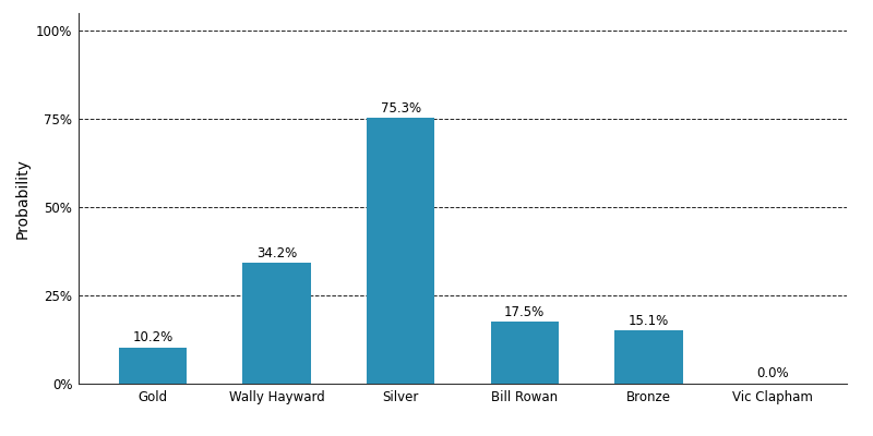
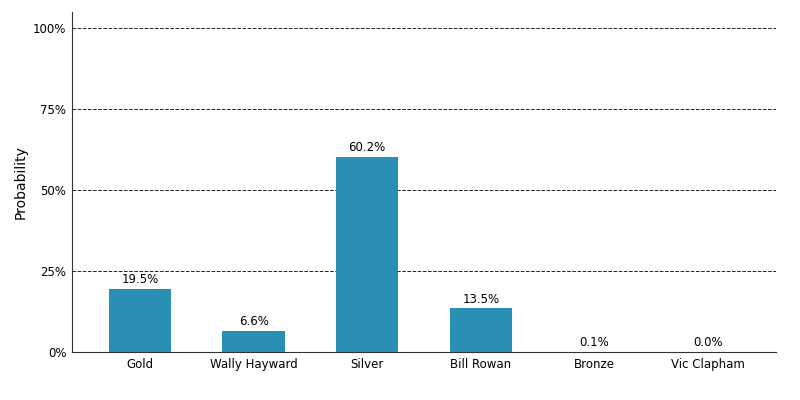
Gold: 10.2% -> 19.5%
Wally Hayward: 34.2% -> 6.6%
Silver: 75.3% -> 60.2%
Bill Rowan: 17.5% -> 13.5%
Bronze: 15.1% -> 0.1%
